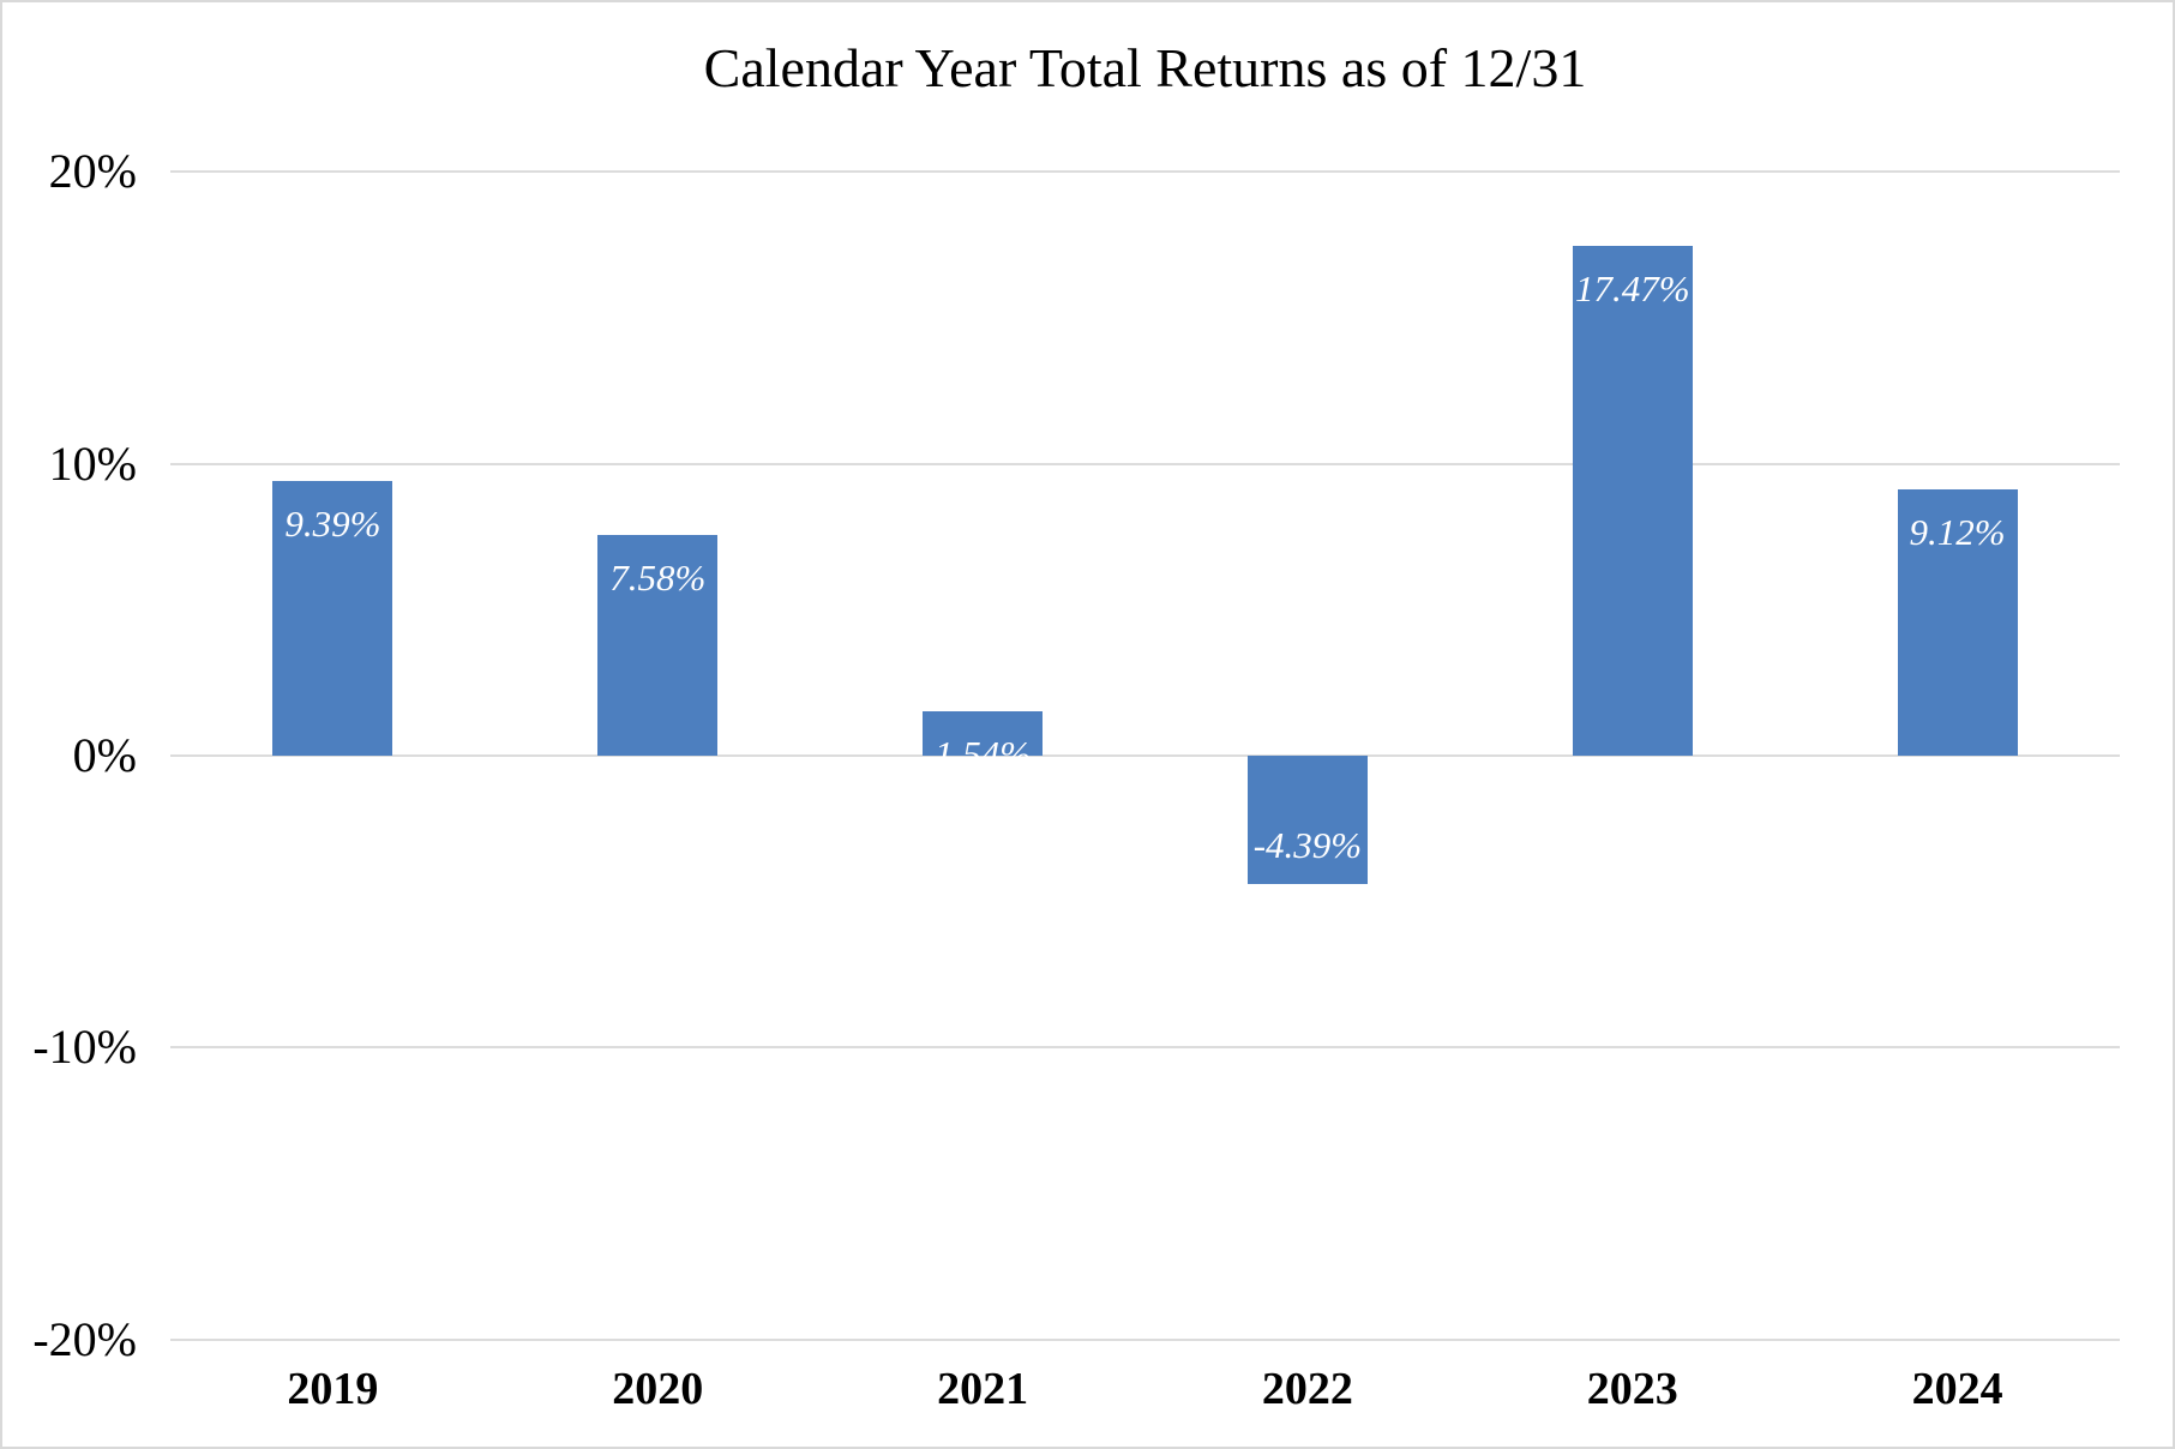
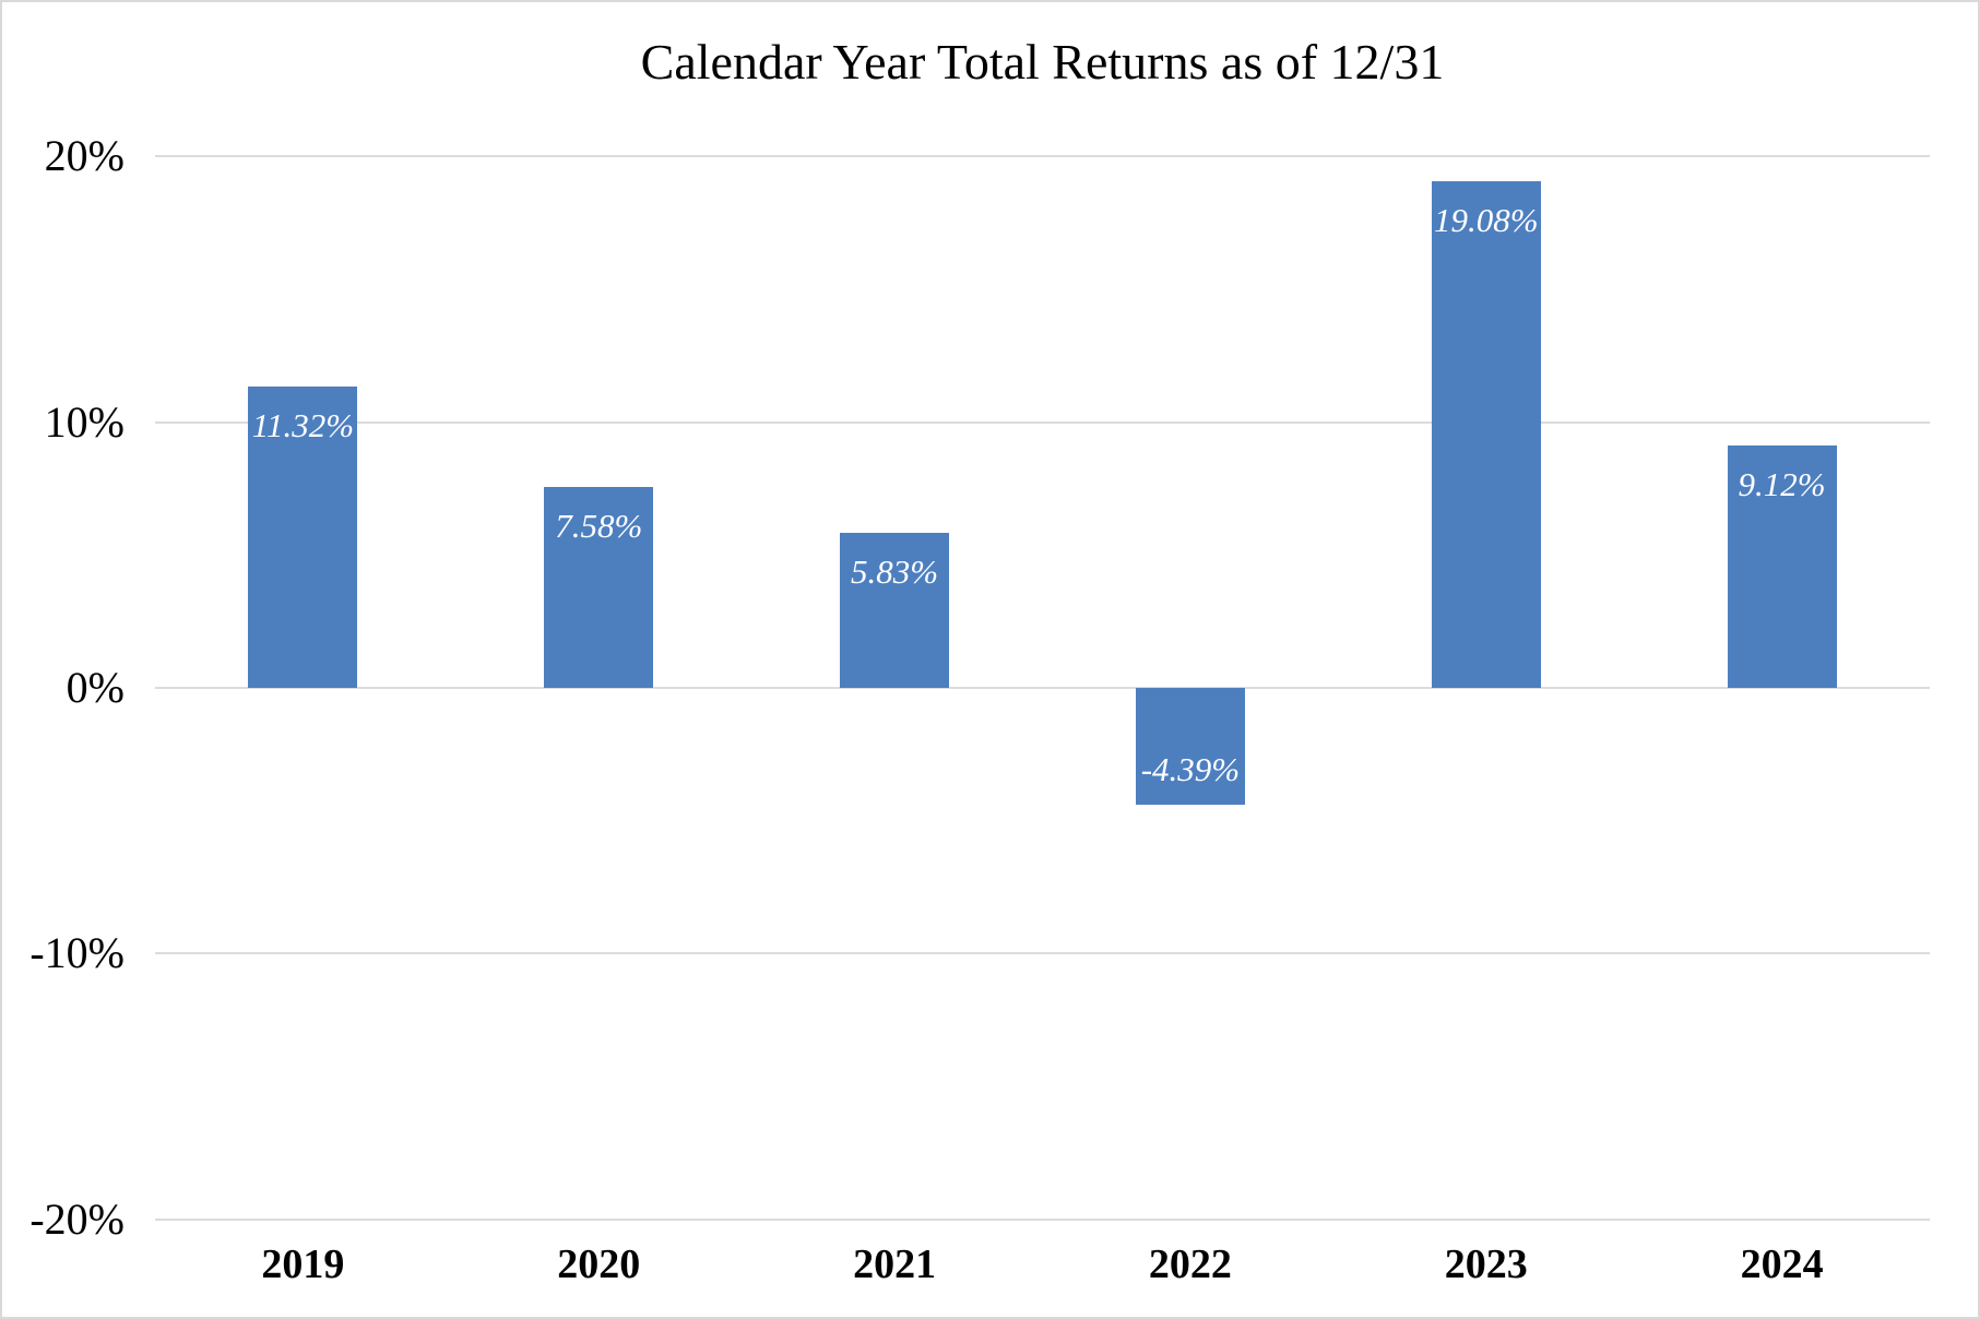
2019: 9.39% -> 11.32%
2021: 1.54% -> 5.83%
2023: 17.47% -> 19.08%
